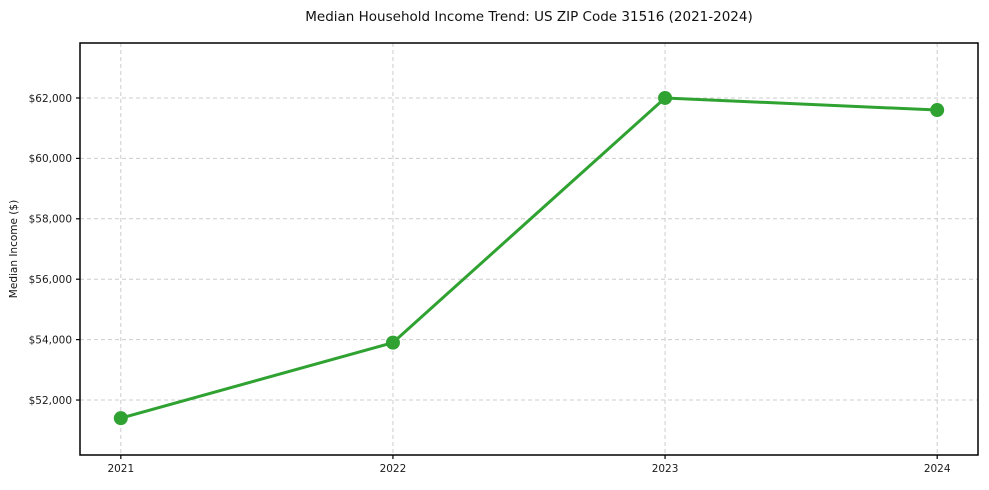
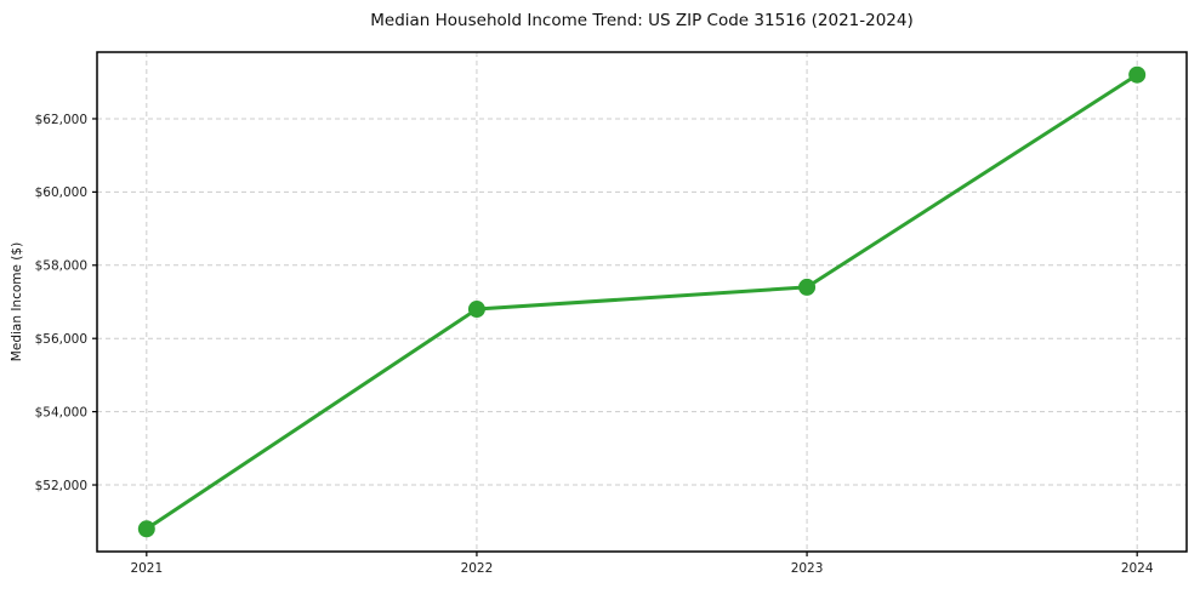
2021: $51400 -> $50800
2022: $53900 -> $56800
2023: $62000 -> $57400
2024: $61600 -> $63200
